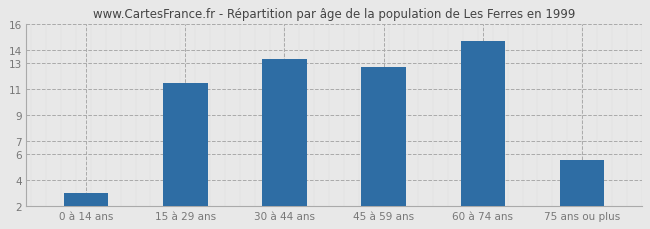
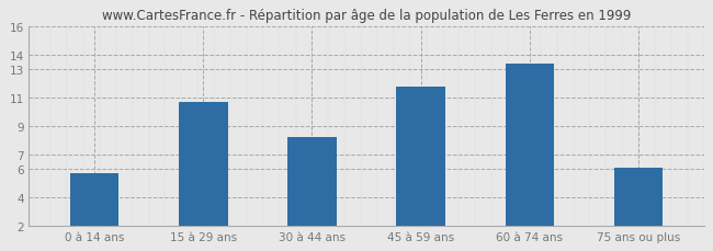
0 à 14 ans: 3.0 -> 5.7
15 à 29 ans: 11.5 -> 10.7
30 à 44 ans: 13.3 -> 8.2
45 à 59 ans: 12.7 -> 11.8
60 à 74 ans: 14.7 -> 13.4
75 ans ou plus: 5.5 -> 6.1
